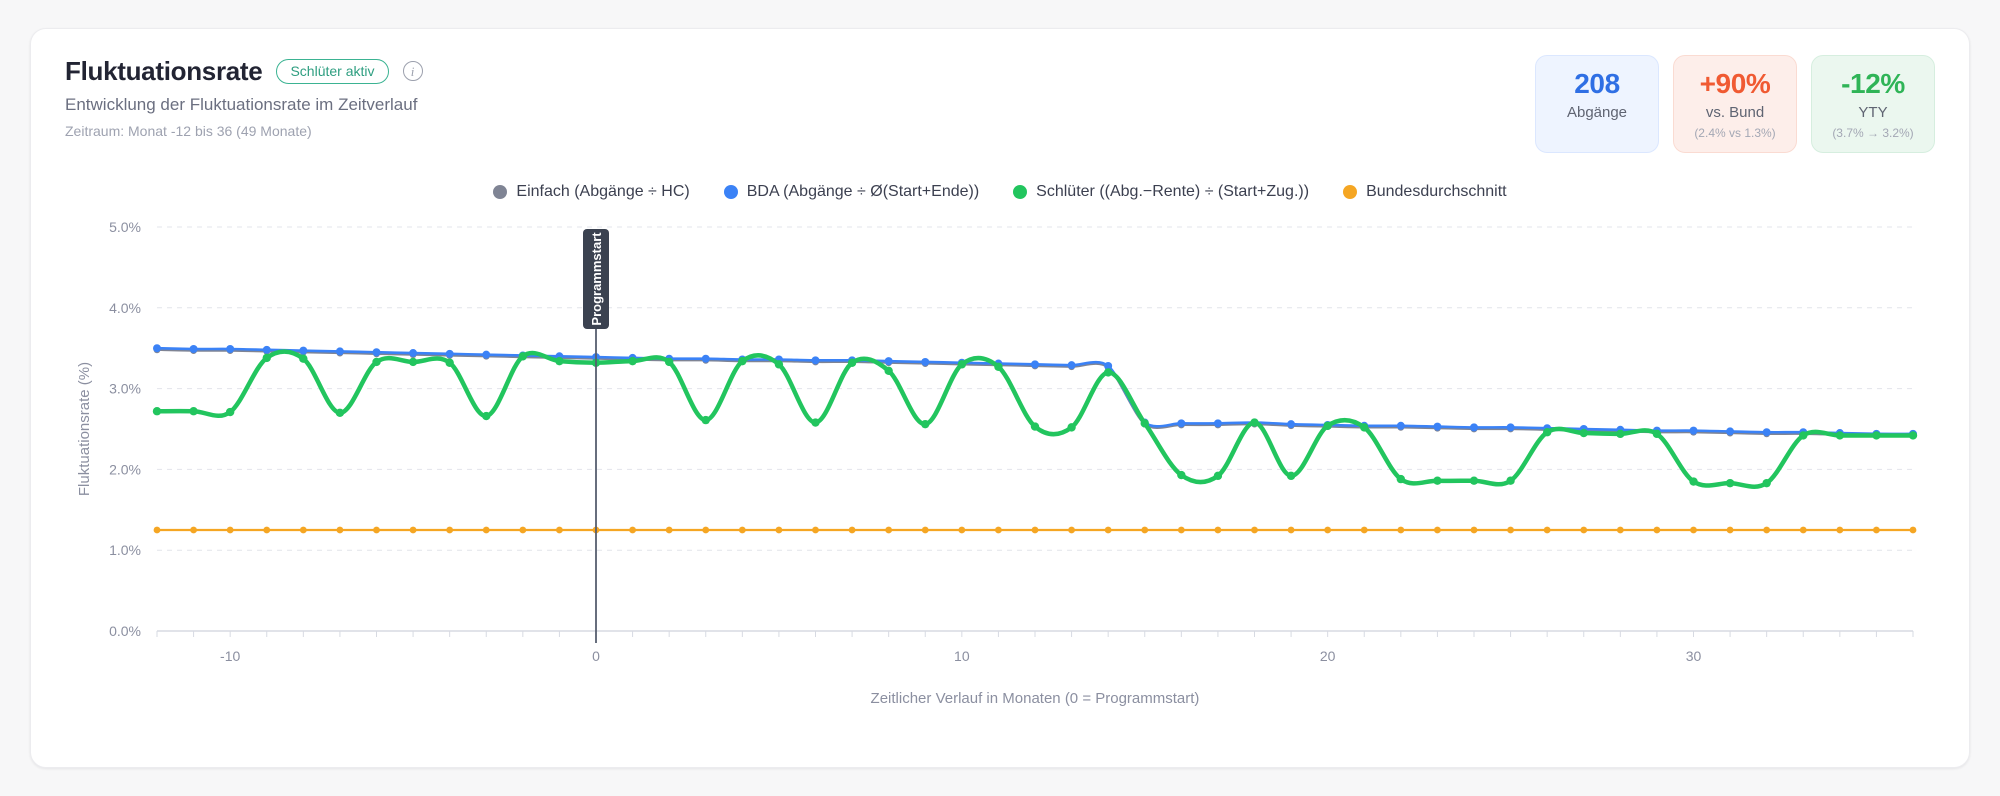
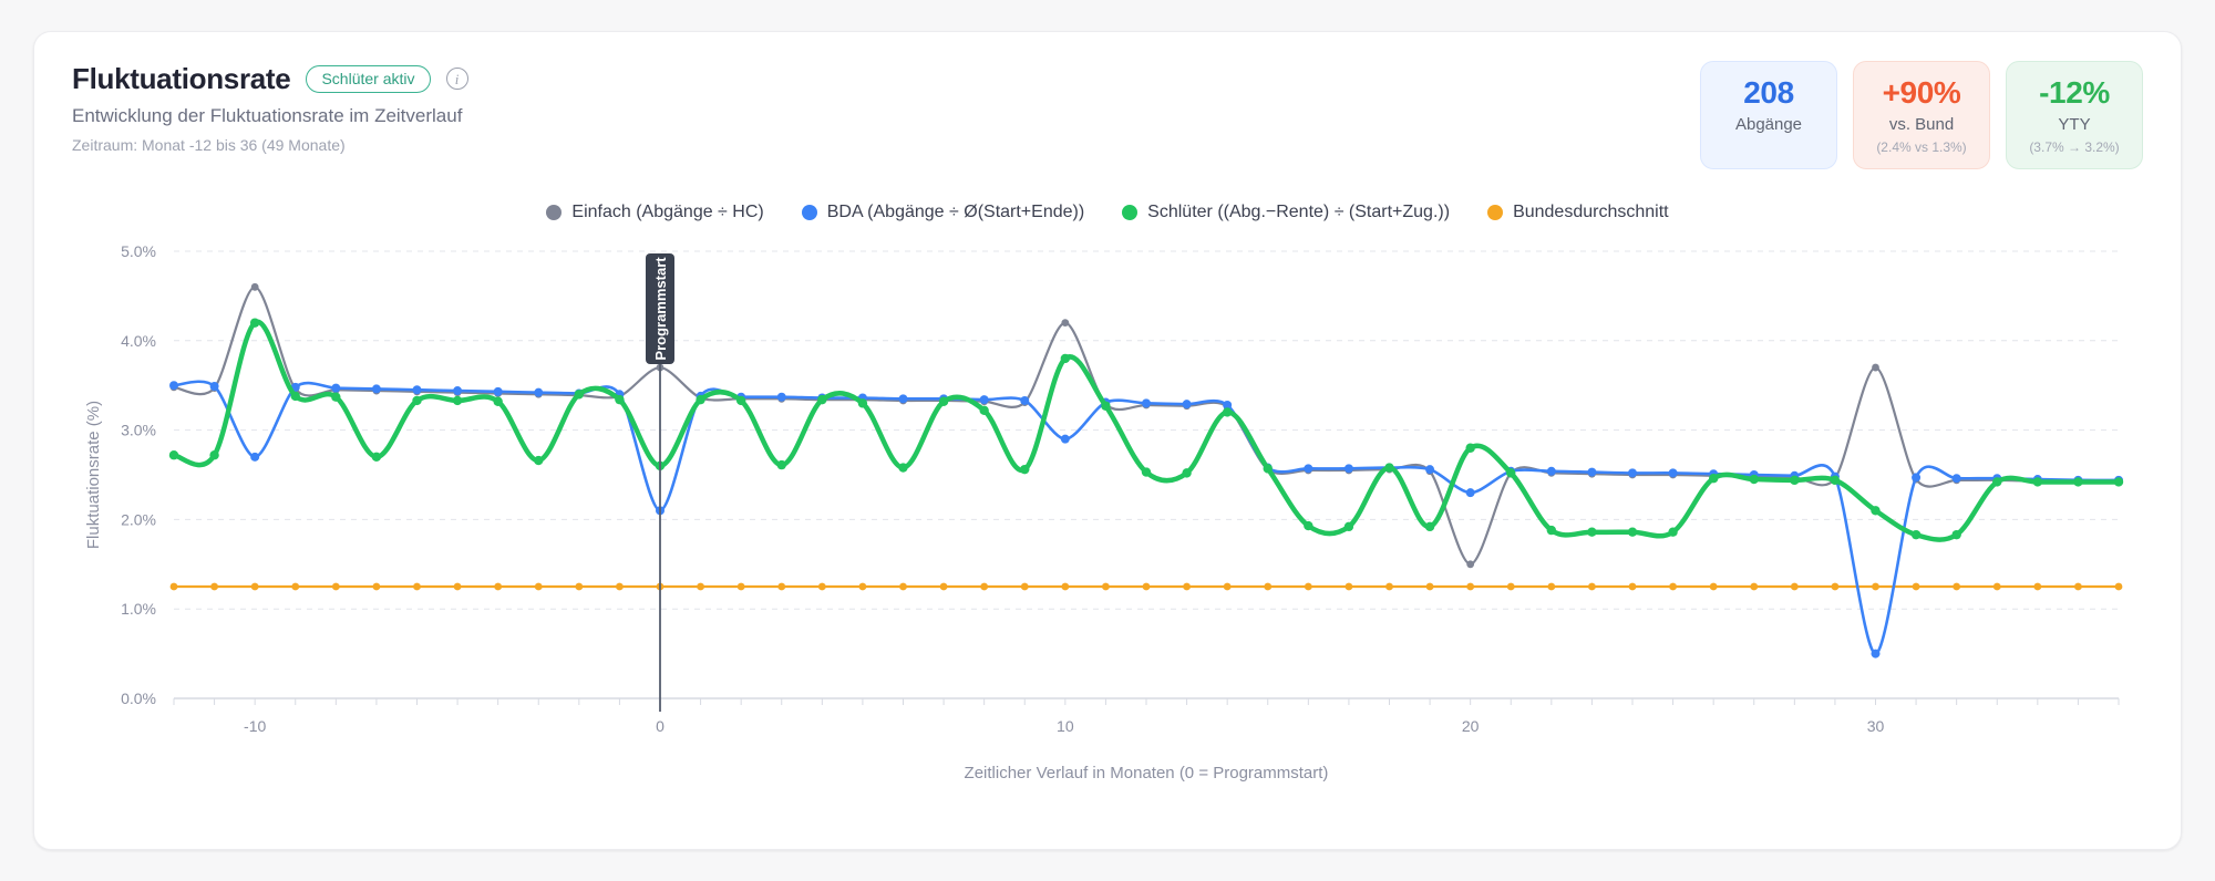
Einfach (Abgänge ÷ HC)/-10: 3.5% -> 4.6%
BDA (Abgänge ÷ Ø(Start+Ende))/-10: 3.5% -> 2.7%
Schlüter ((Abg.−Rente) ÷ (Start+Zug.))/-10: 2.7% -> 4.2%
Einfach (Abgänge ÷ HC)/0: 3.4% -> 3.7%
BDA (Abgänge ÷ Ø(Start+Ende))/0: 3.4% -> 2.1%
Schlüter ((Abg.−Rente) ÷ (Start+Zug.))/0: 3.3% -> 2.6%
Einfach (Abgänge ÷ HC)/10: 3.3% -> 4.2%
BDA (Abgänge ÷ Ø(Start+Ende))/10: 3.3% -> 2.9%
Schlüter ((Abg.−Rente) ÷ (Start+Zug.))/10: 3.3% -> 3.8%
Einfach (Abgänge ÷ HC)/20: 2.5% -> 1.5%
BDA (Abgänge ÷ Ø(Start+Ende))/20: 2.5% -> 2.3%
Schlüter ((Abg.−Rente) ÷ (Start+Zug.))/20: 2.5% -> 2.8%
Einfach (Abgänge ÷ HC)/30: 2.5% -> 3.7%
BDA (Abgänge ÷ Ø(Start+Ende))/30: 2.5% -> 0.5%
Schlüter ((Abg.−Rente) ÷ (Start+Zug.))/30: 1.9% -> 2.1%
